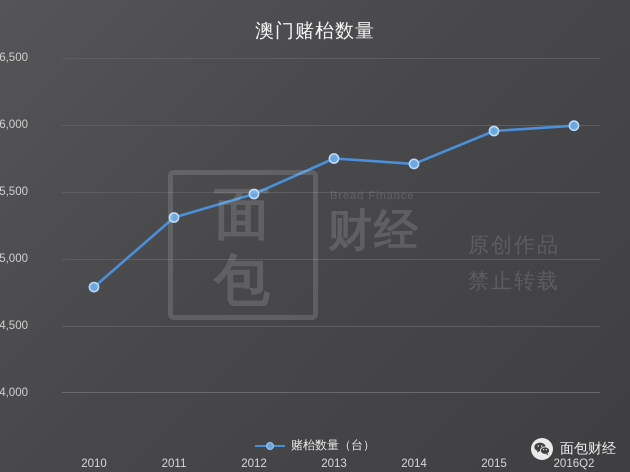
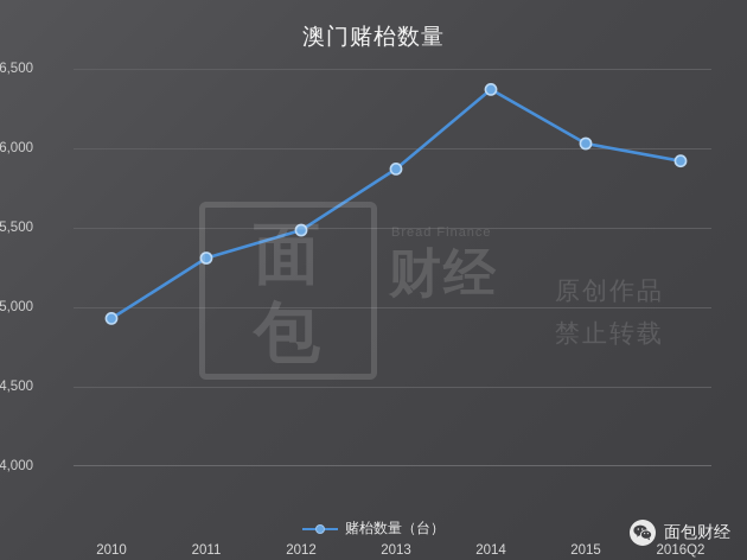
2010: 4790 -> 4930
2013: 5750 -> 5870
2014: 5710 -> 6370
2015: 5960 -> 6030
2016Q2: 6000 -> 5920
